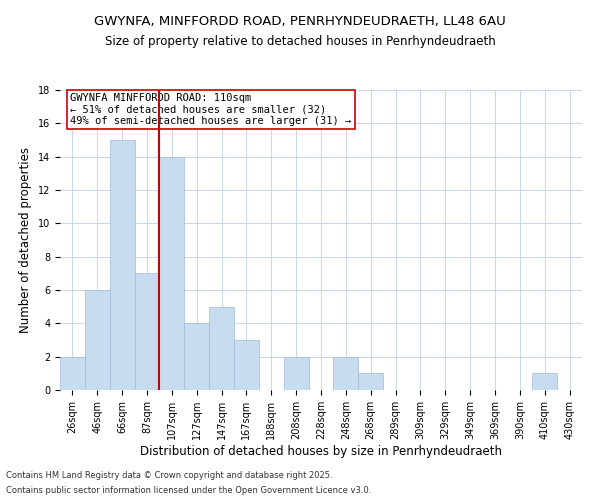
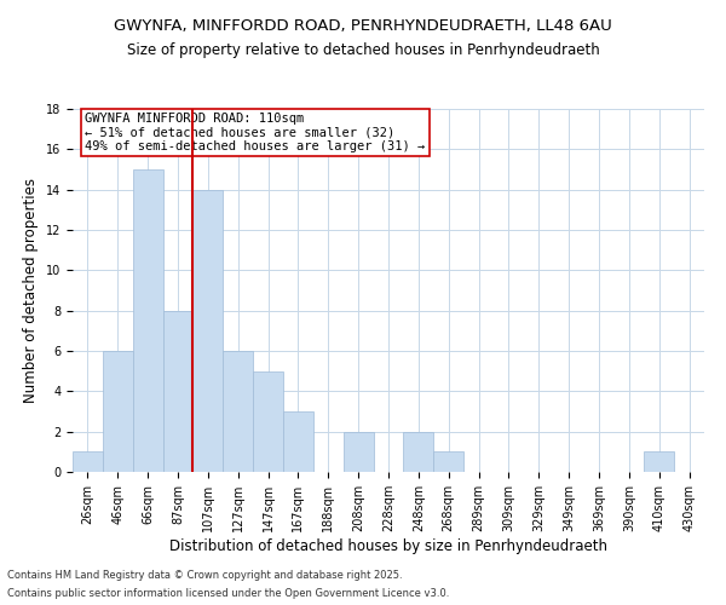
26sqm: 2 -> 1
87sqm: 7 -> 8
127sqm: 4 -> 6
